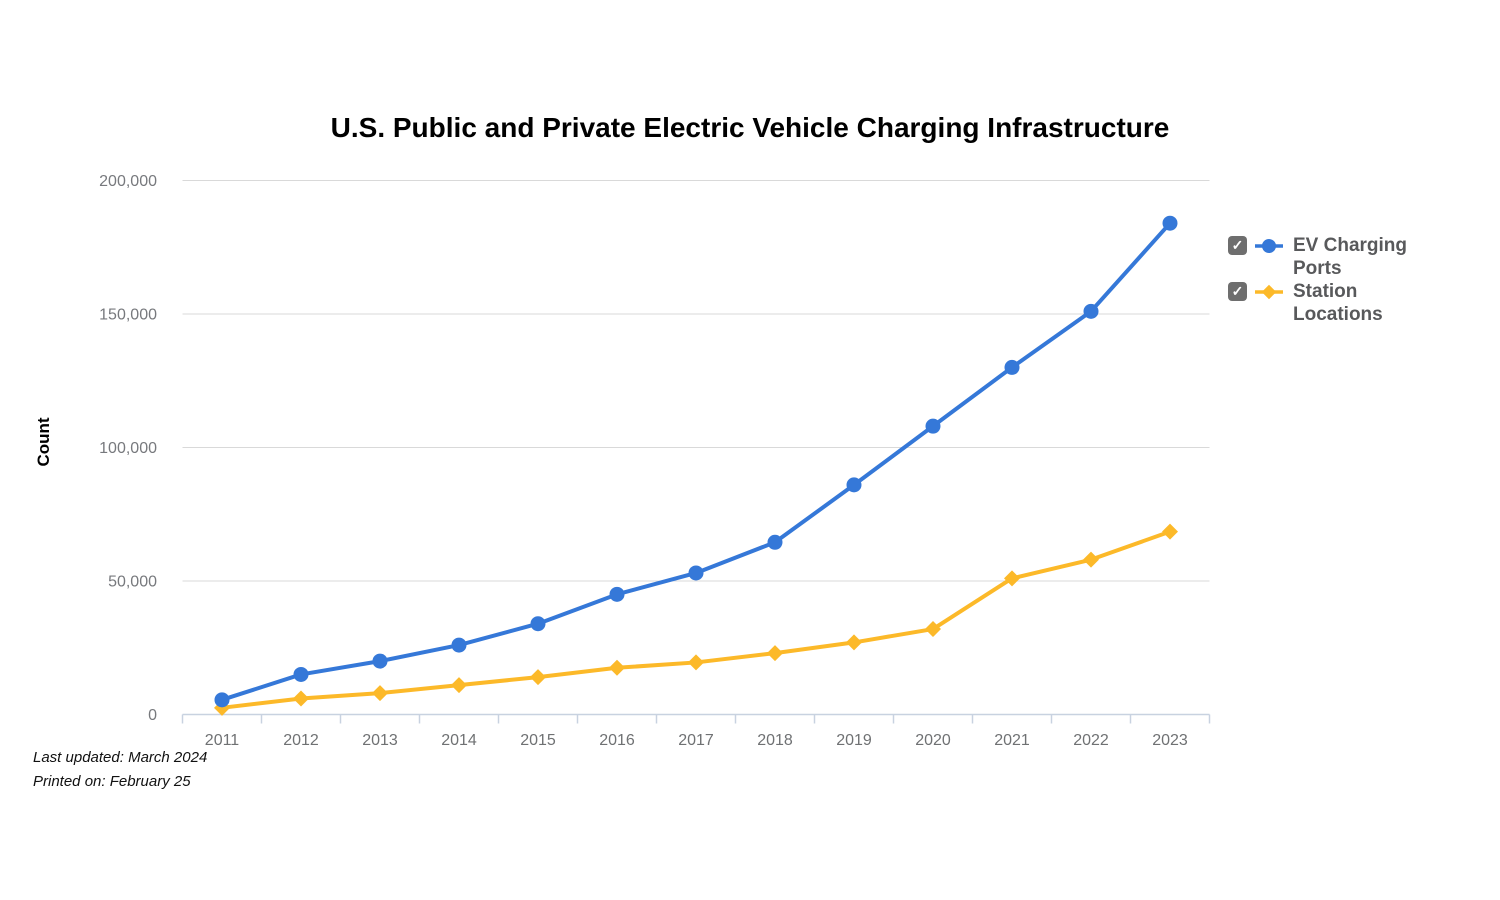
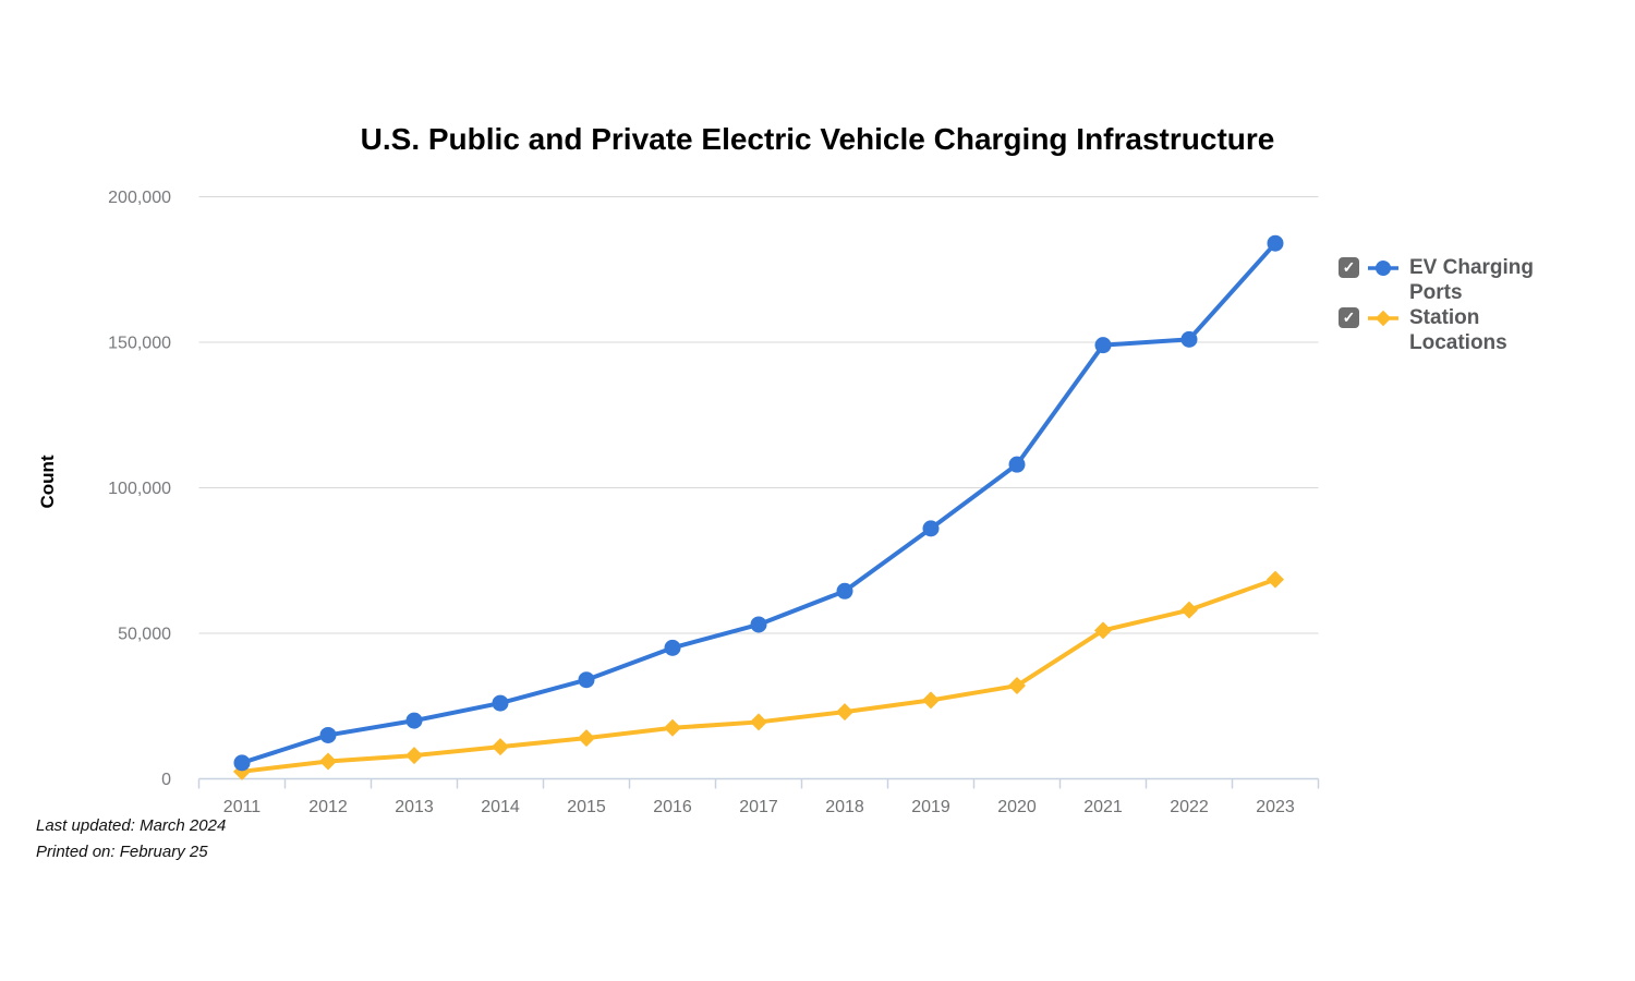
EV Charging Ports/2021: 130000 -> 149000
